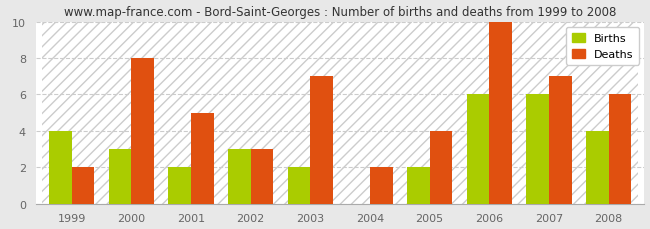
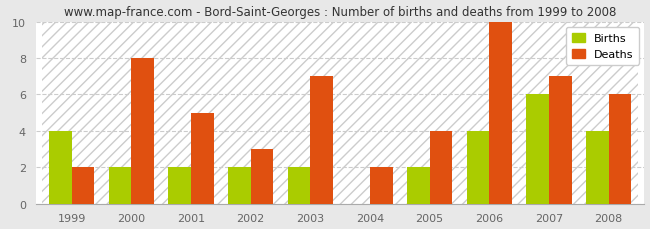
Births/2000: 3 -> 2
Births/2002: 3 -> 2
Births/2006: 6 -> 4
